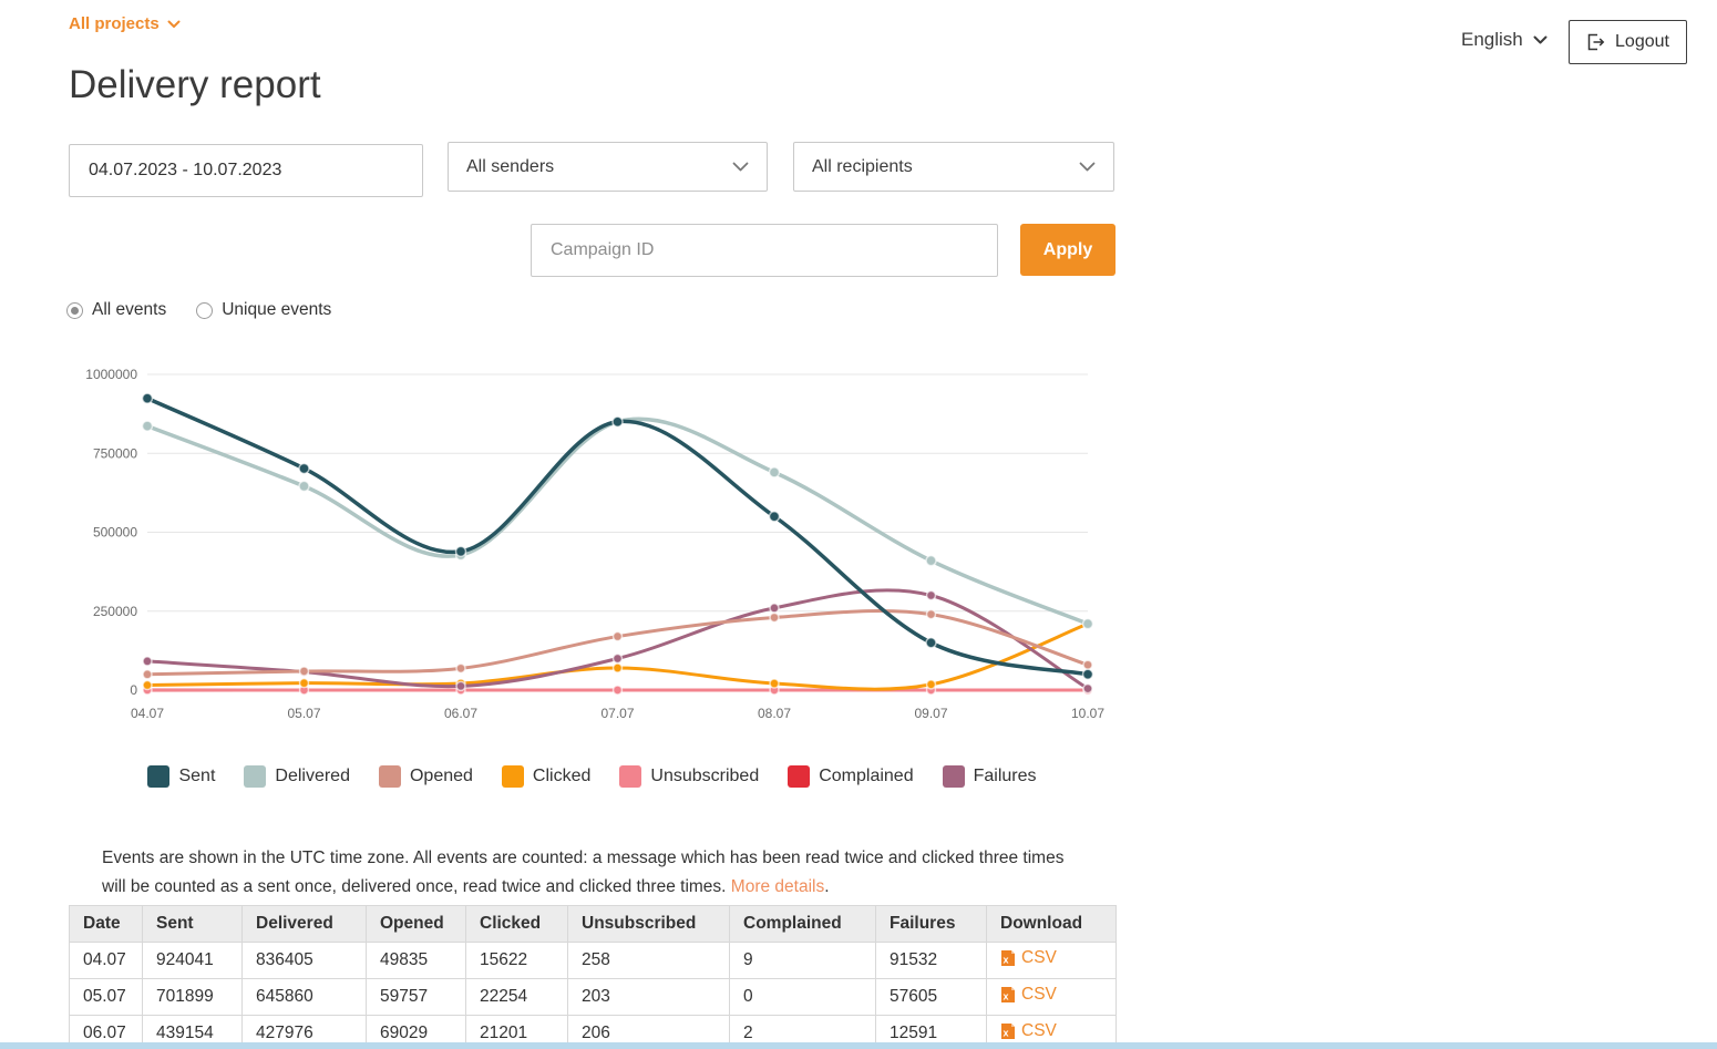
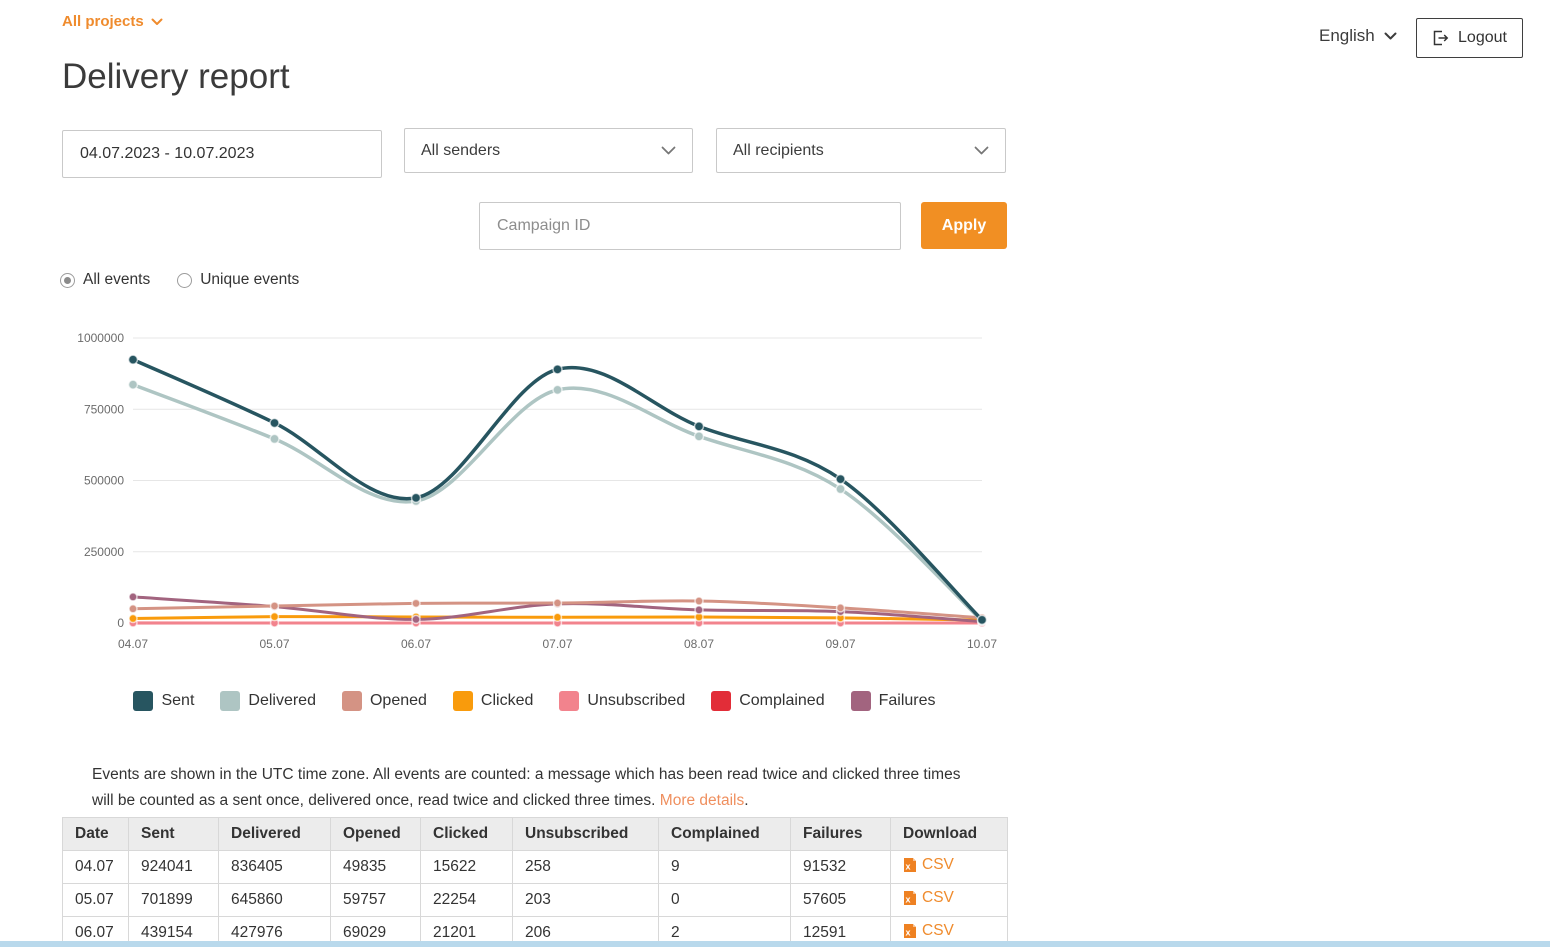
Sent/07.07: 850000 -> 890000
Delivered/07.07: 850000 -> 820000
Opened/07.07: 170000 -> 70000
Clicked/07.07: 70000 -> 20000
Failures/07.07: 100000 -> 70000
Sent/08.07: 550000 -> 690000
Delivered/08.07: 690000 -> 660000
Opened/08.07: 230000 -> 80000
Failures/08.07: 260000 -> 50000
Sent/09.07: 150000 -> 500000
Delivered/09.07: 410000 -> 470000
Opened/09.07: 240000 -> 50000
Failures/09.07: 300000 -> 40000
Sent/10.07: 50000 -> 10000
Delivered/10.07: 210000 -> 10000
Opened/10.07: 80000 -> 20000
Clicked/10.07: 210000 -> 10000
